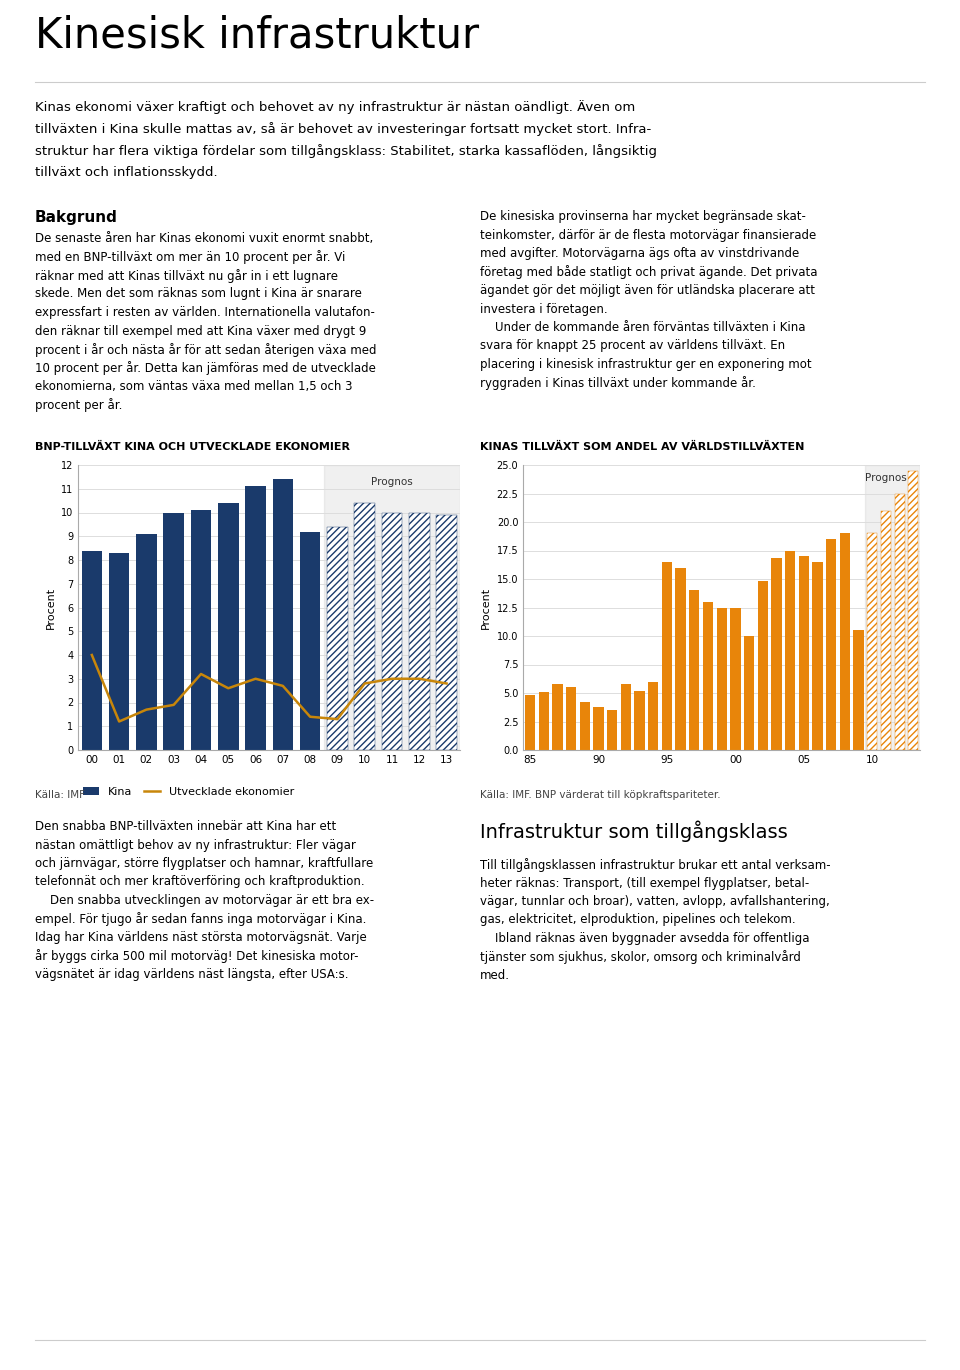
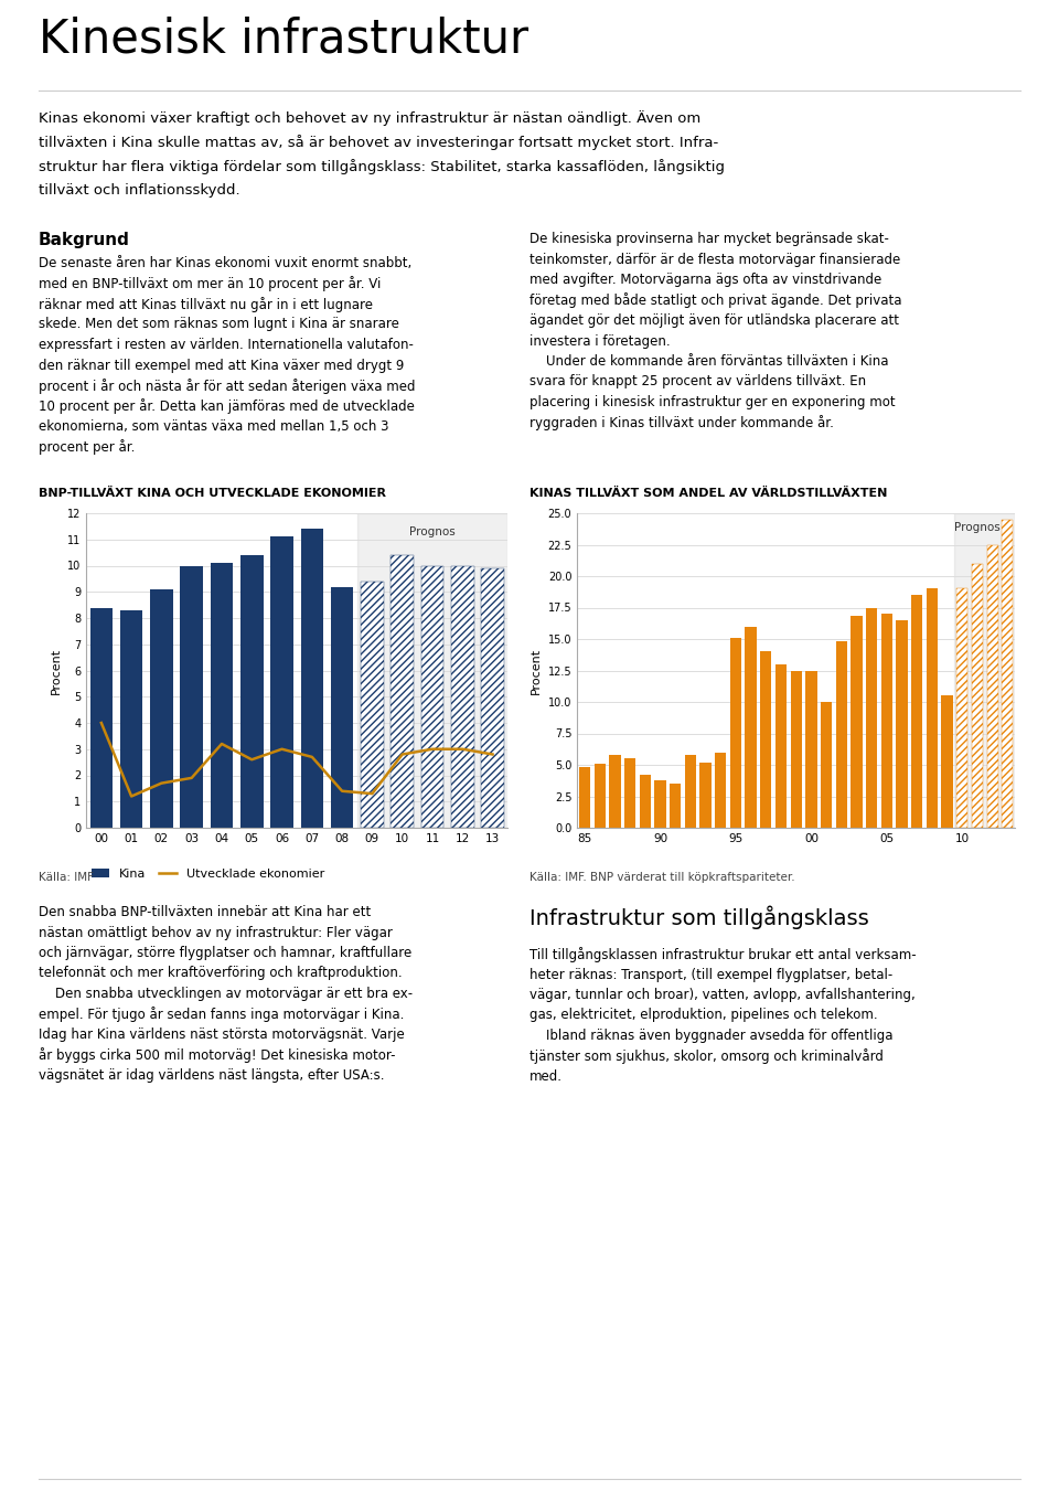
95: 16.5 -> 15.1
